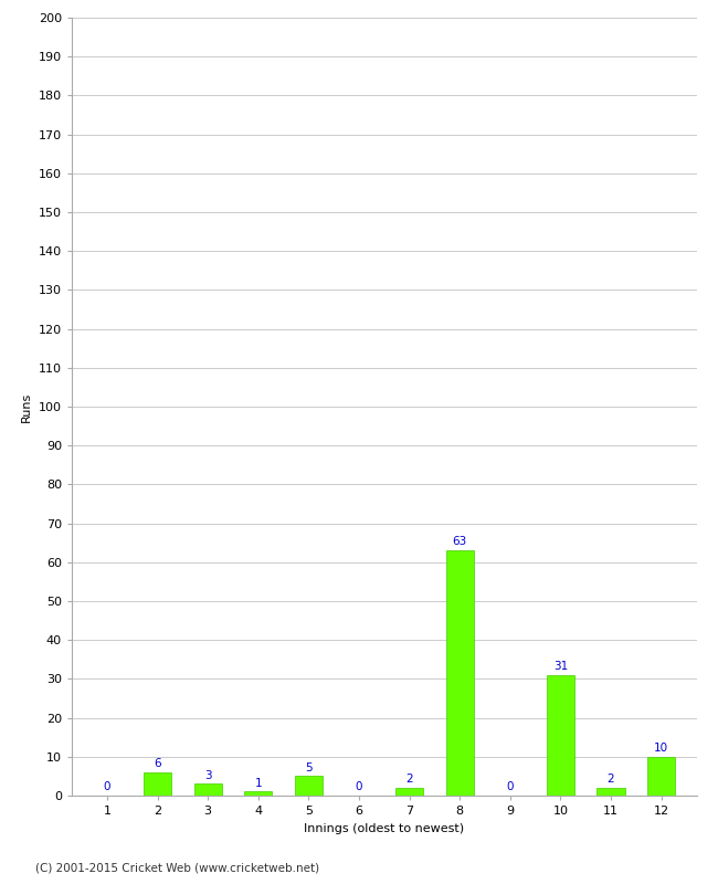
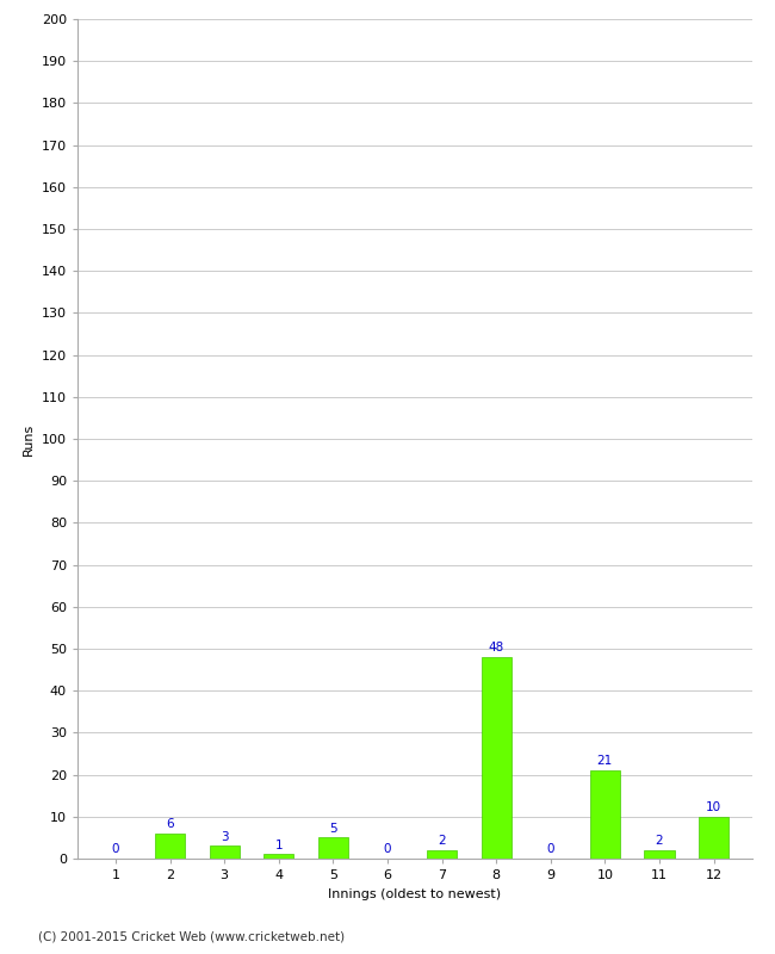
8: 63 -> 48
10: 31 -> 21
